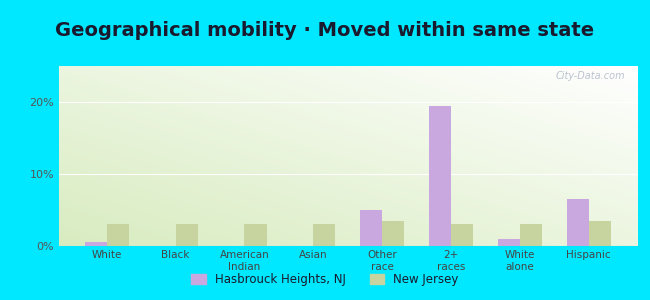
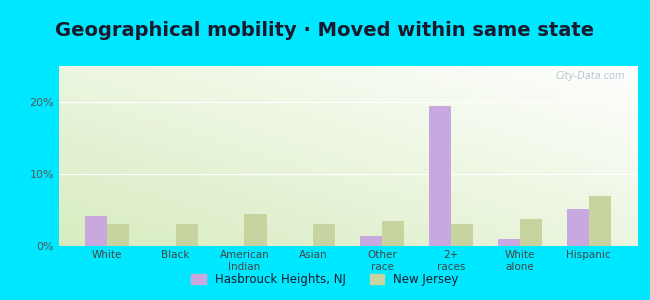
Hasbrouck Heights, NJ/White: 0.5% -> 4.2%
New Jersey/American Indian: 3.0% -> 4.4%
Hasbrouck Heights, NJ/Other race: 5.0% -> 1.4%
New Jersey/White alone: 3.0% -> 3.8%
Hasbrouck Heights, NJ/Hispanic: 6.5% -> 5.2%
New Jersey/Hispanic: 3.5% -> 7.0%
